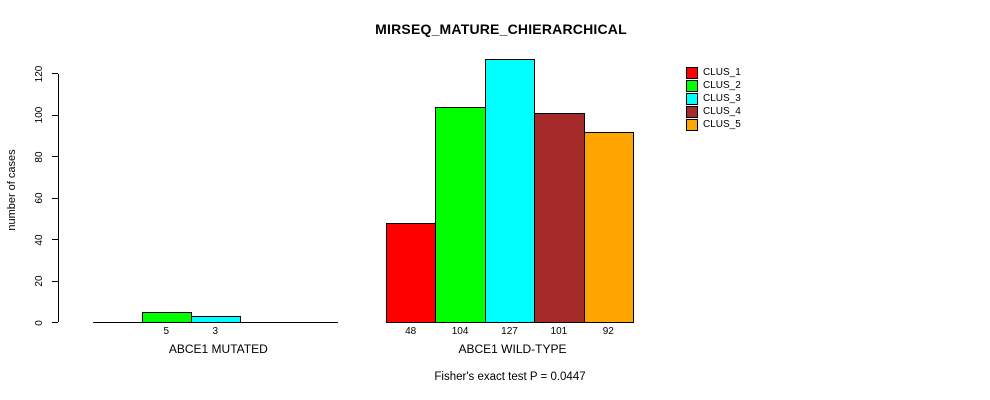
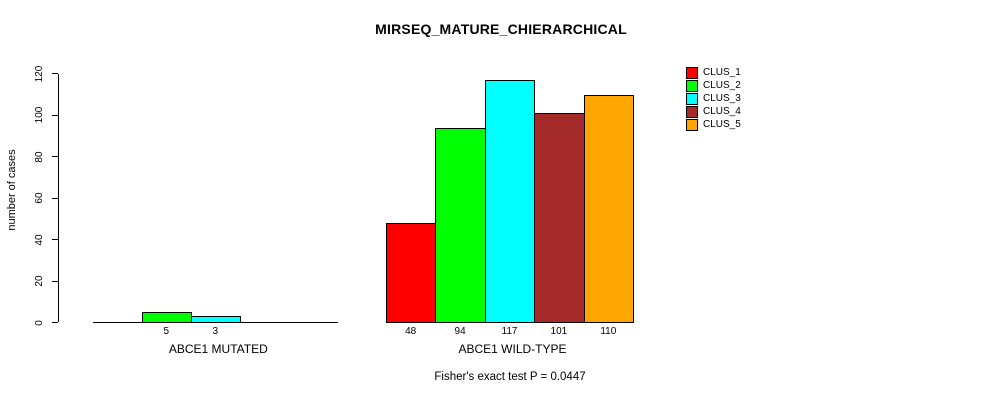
CLUS_2/ABCE1 WILD-TYPE: 104 -> 94
CLUS_3/ABCE1 WILD-TYPE: 127 -> 117
CLUS_5/ABCE1 WILD-TYPE: 92 -> 110
